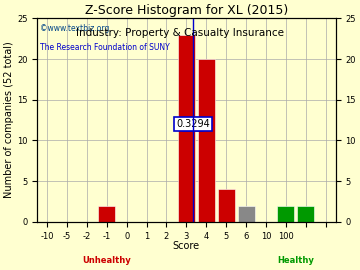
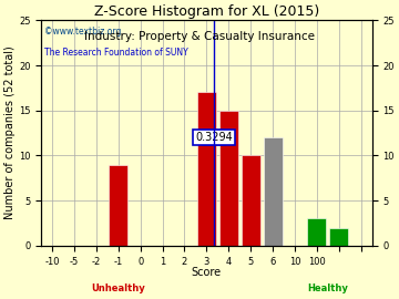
-1: 2 -> 9
3: 23 -> 17
4: 20 -> 15
5: 4 -> 10
6: 2 -> 12
100: 2 -> 3
